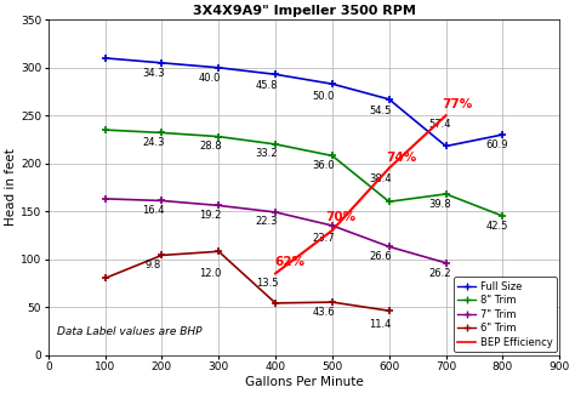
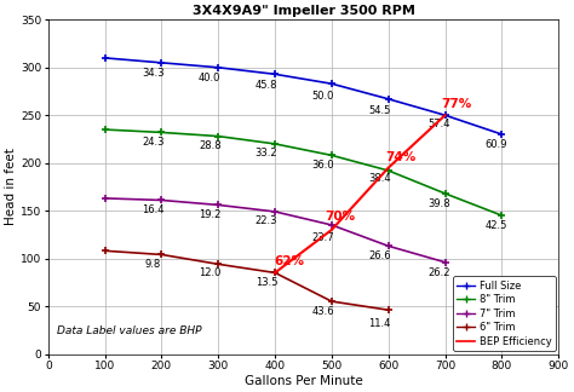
6" Trim/100: 80 -> 108
6" Trim/300: 108 -> 94
6" Trim/400: 54 -> 85
8" Trim/600: 160 -> 192
Full Size/700: 218 -> 250
